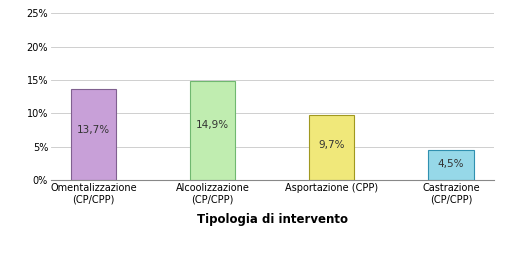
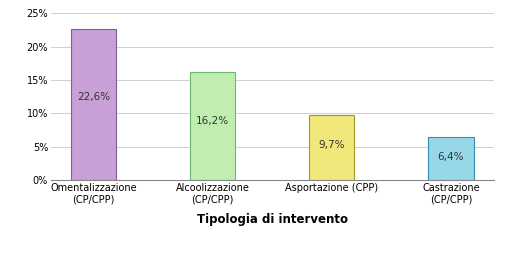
Omentalizzazione (CP/CPP): 13,7% -> 22,6%
Alcoolizzazione (CP/CPP): 14,9% -> 16,2%
Castrazione (CP/CPP): 4,5% -> 6,4%
